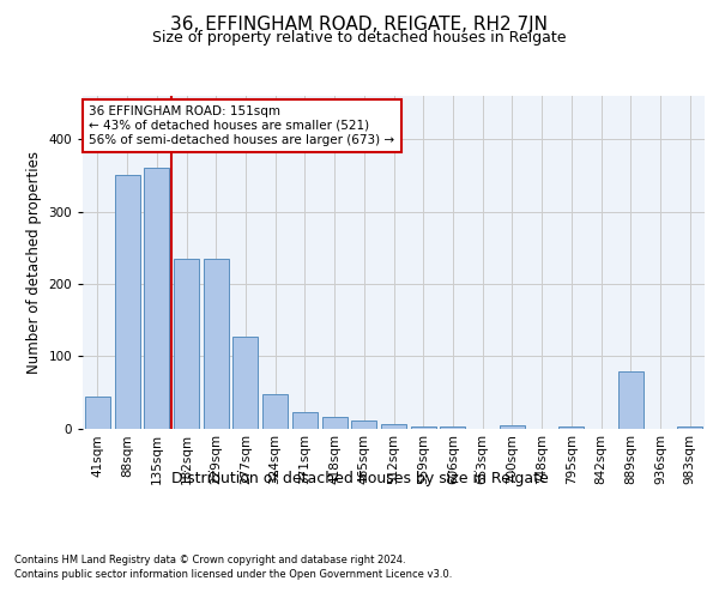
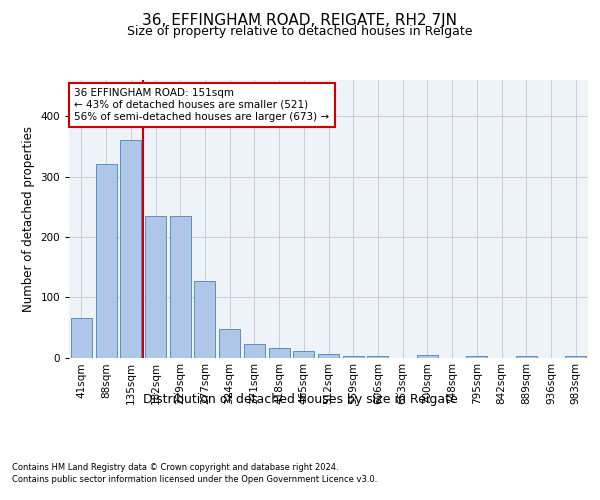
41sqm: 44 -> 65
88sqm: 350 -> 320
889sqm: 78 -> 3
